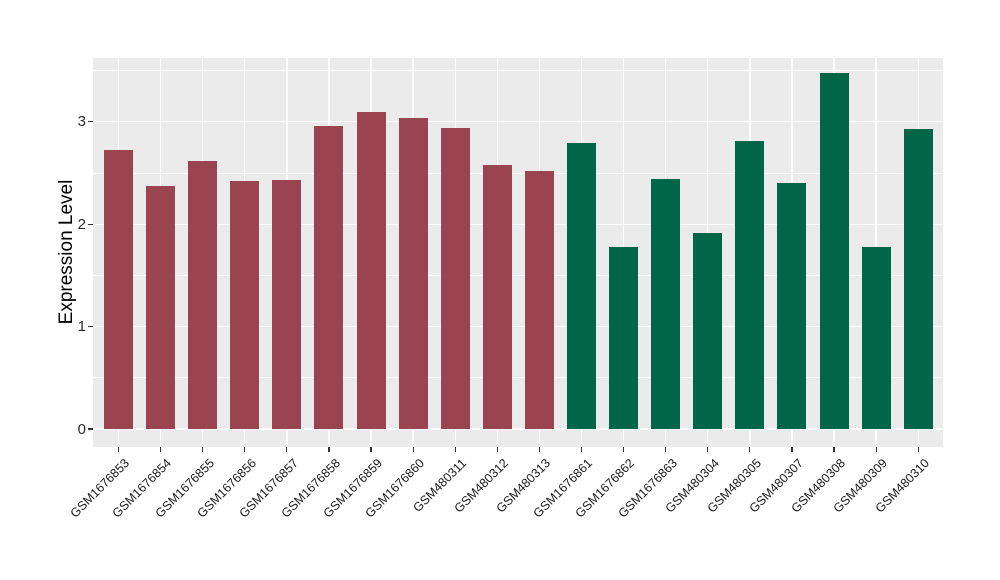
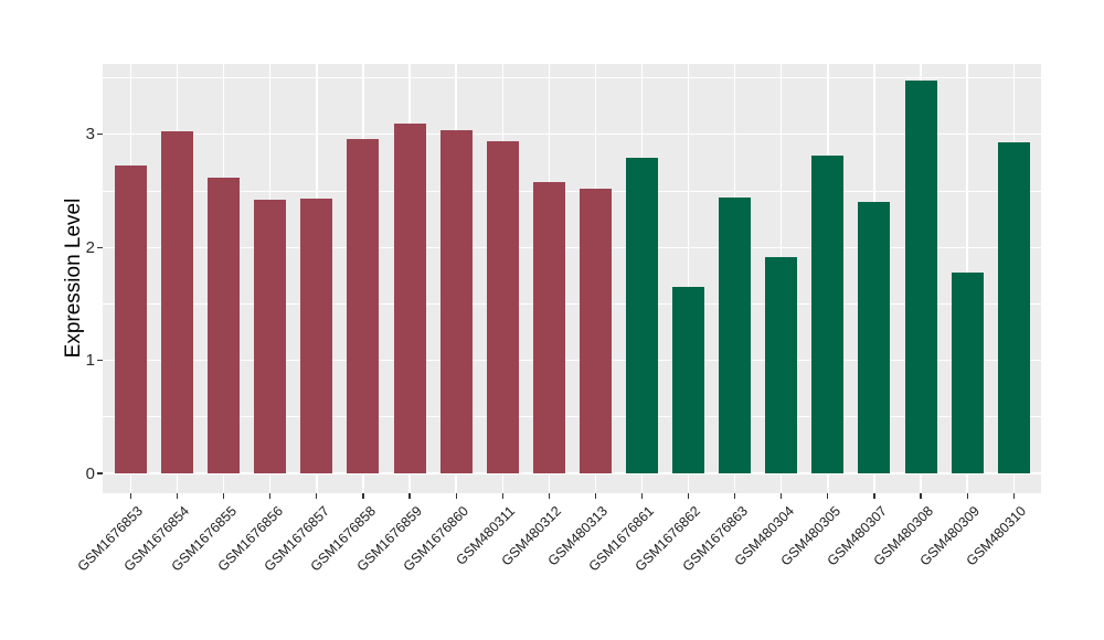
GSM1676854: 2.37 -> 3.03
GSM1676862: 1.78 -> 1.65
